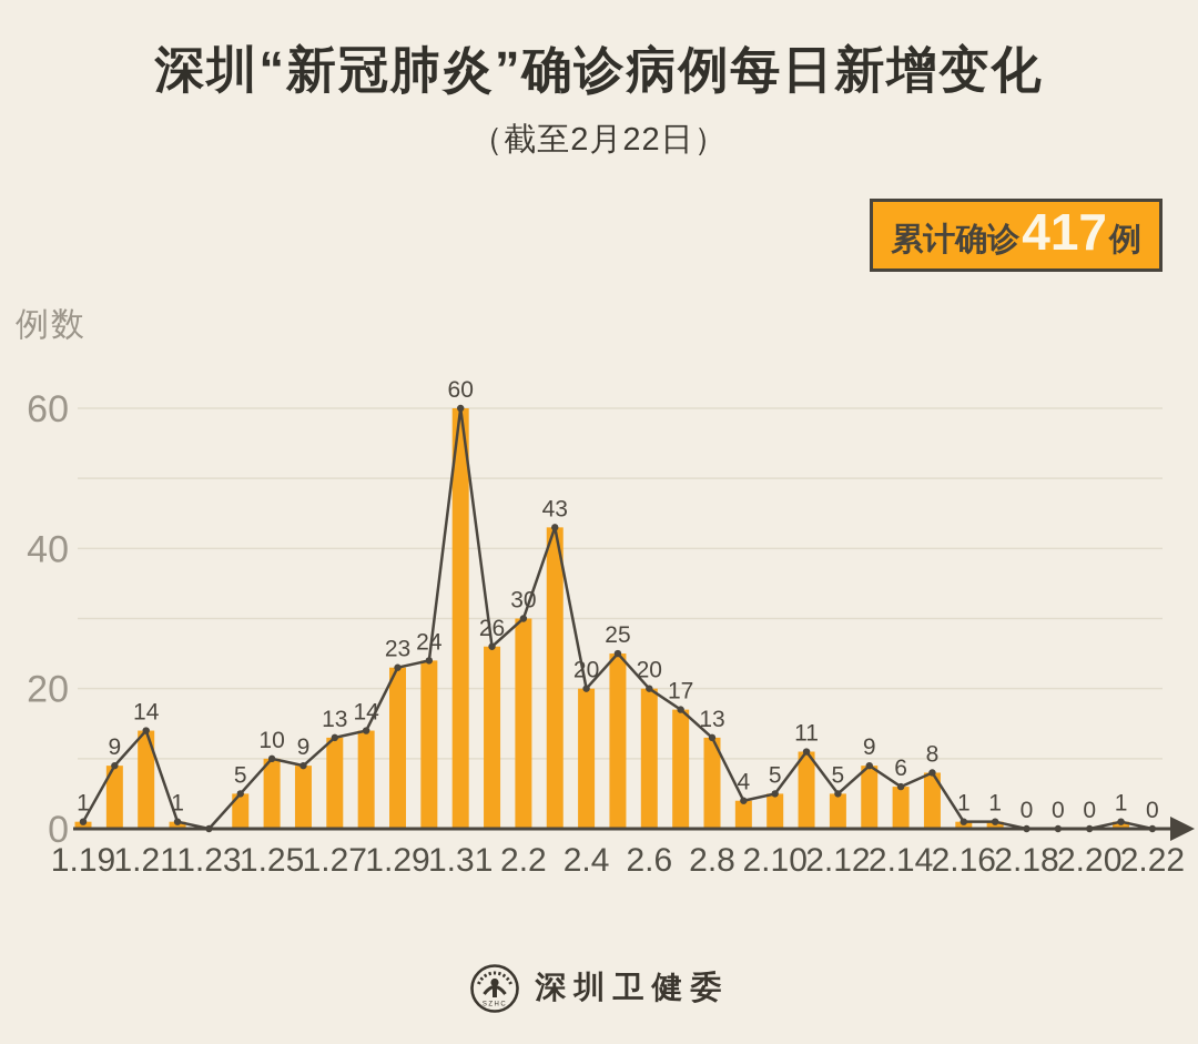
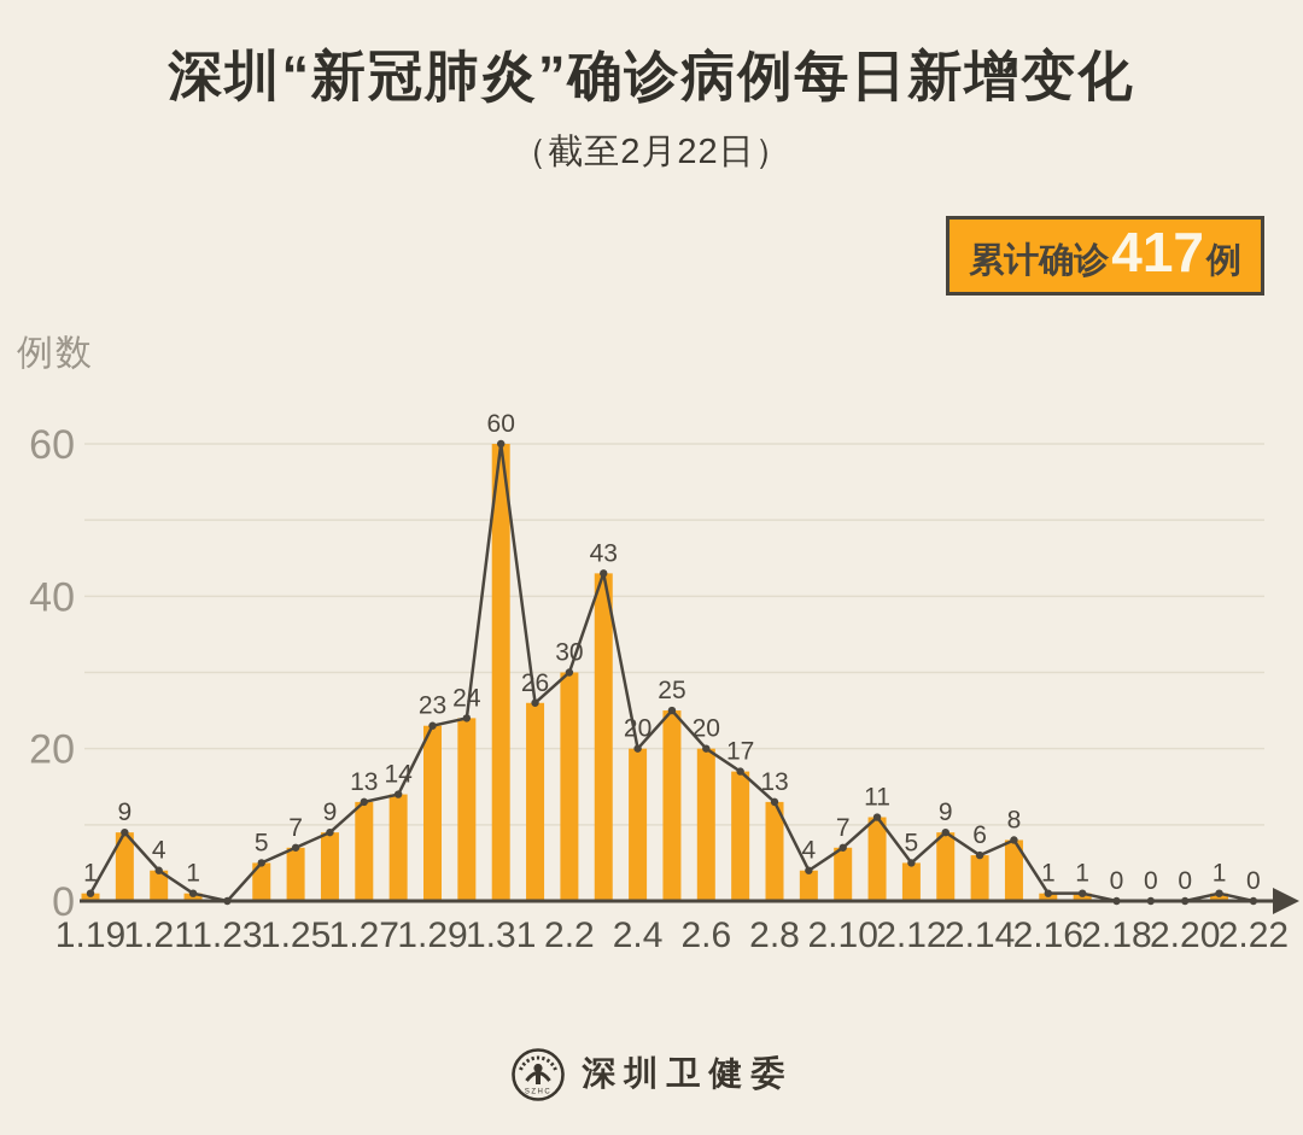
1.21: 14 -> 4
1.25: 10 -> 7
2.10: 5 -> 7
